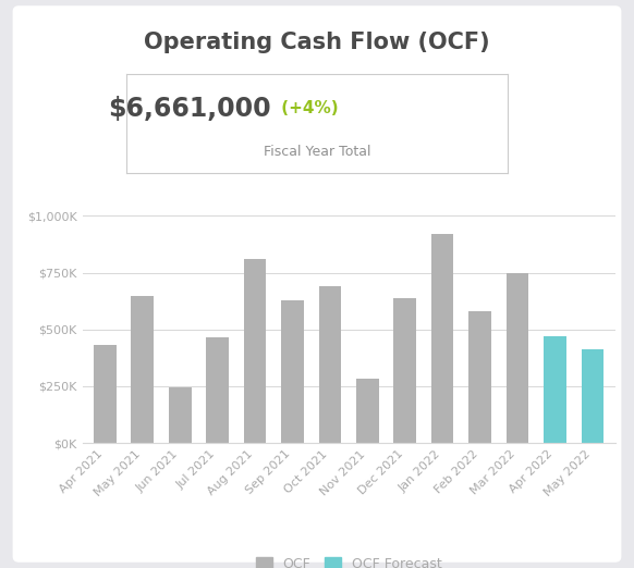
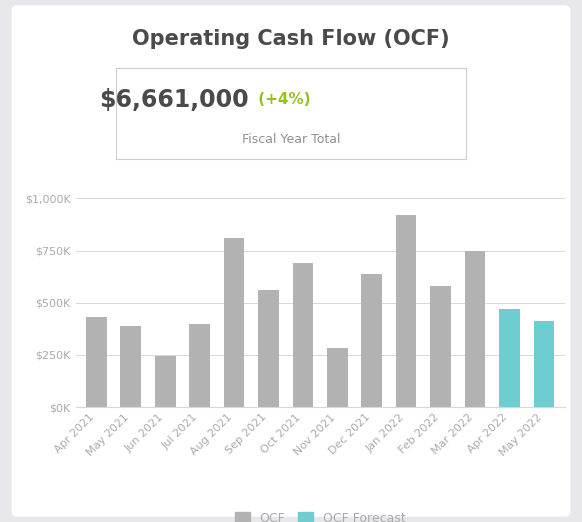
May 2021: $645K -> $390K
Jul 2021: $465K -> $400K
Sep 2021: $630K -> $560K
